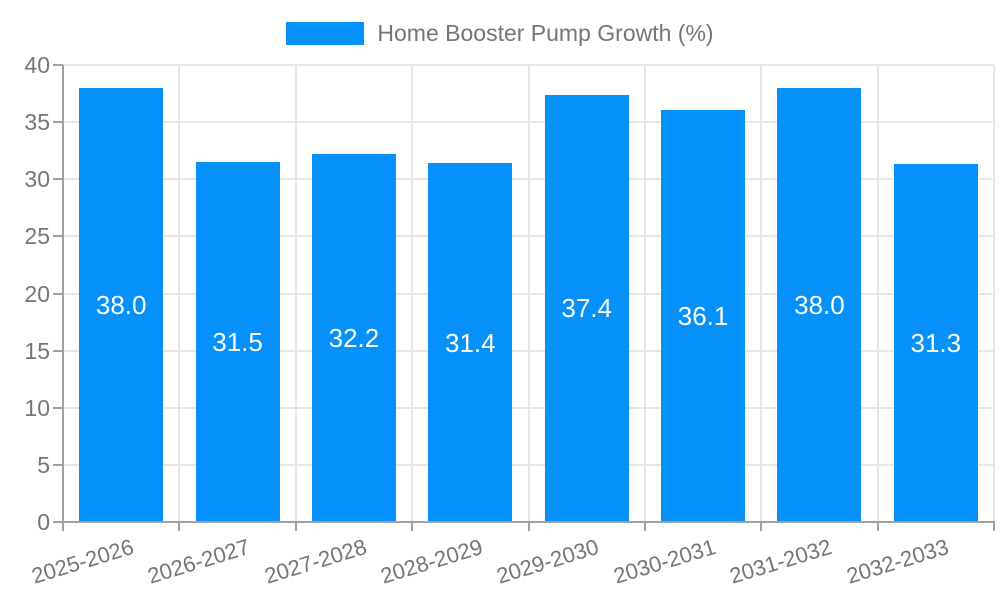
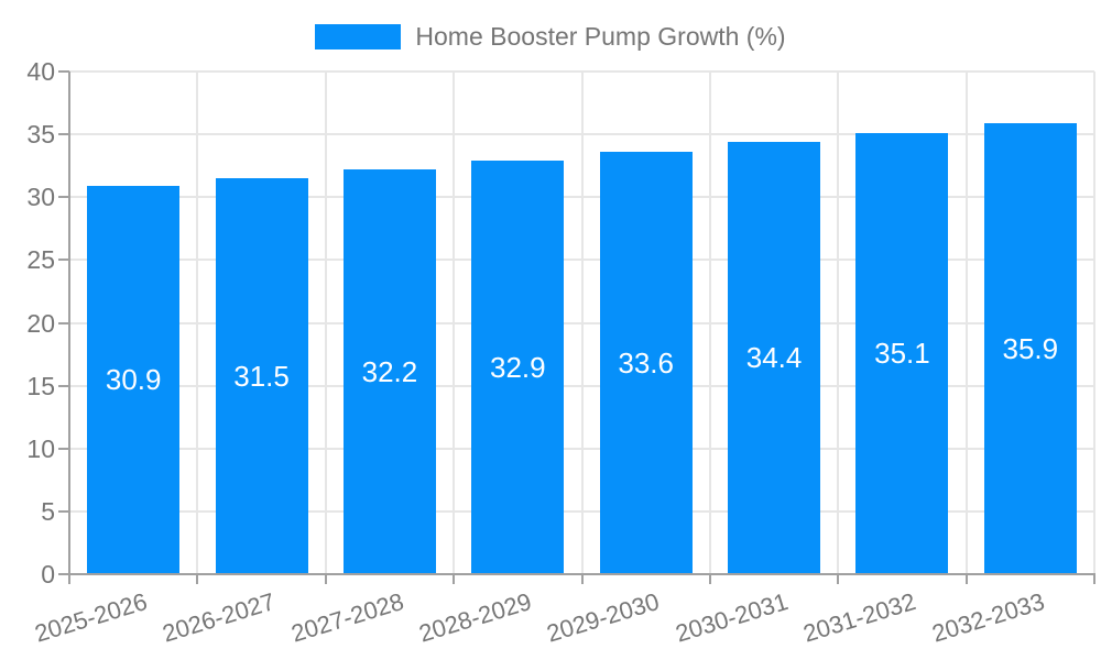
2025-2026: 38.0 -> 30.9
2028-2029: 31.4 -> 32.9
2029-2030: 37.4 -> 33.6
2030-2031: 36.1 -> 34.4
2031-2032: 38.0 -> 35.1
2032-2033: 31.3 -> 35.9
